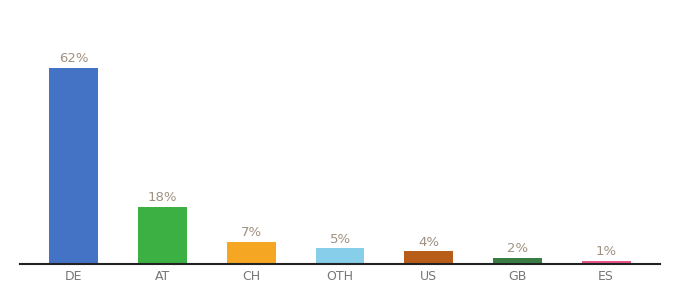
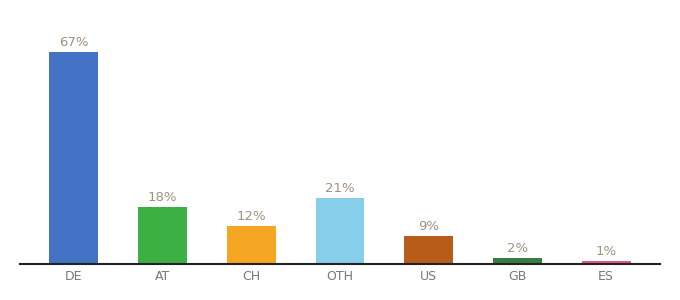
DE: 62% -> 67%
CH: 7% -> 12%
OTH: 5% -> 21%
US: 4% -> 9%
